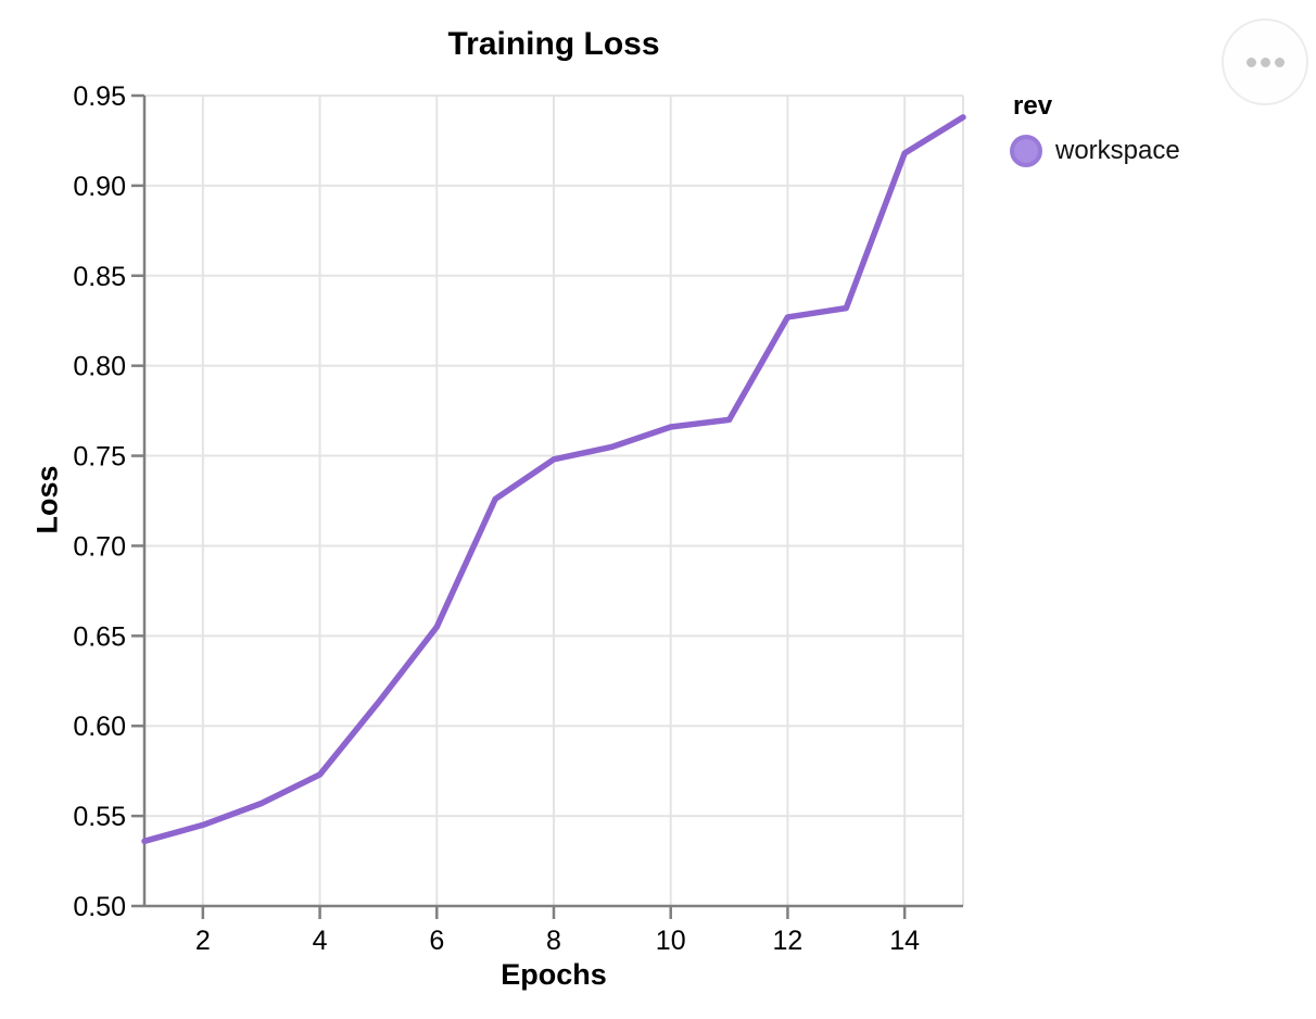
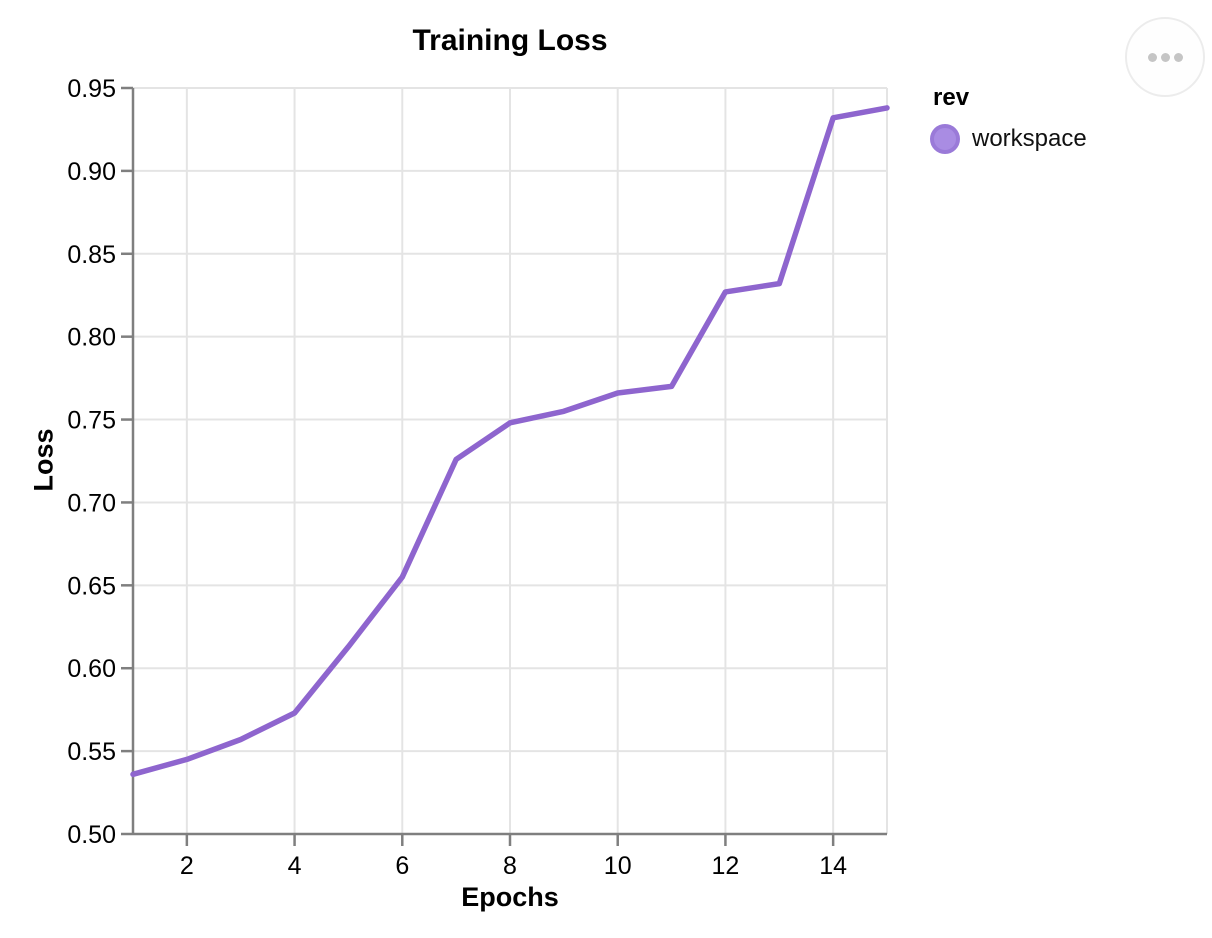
14: 0.918 -> 0.932
